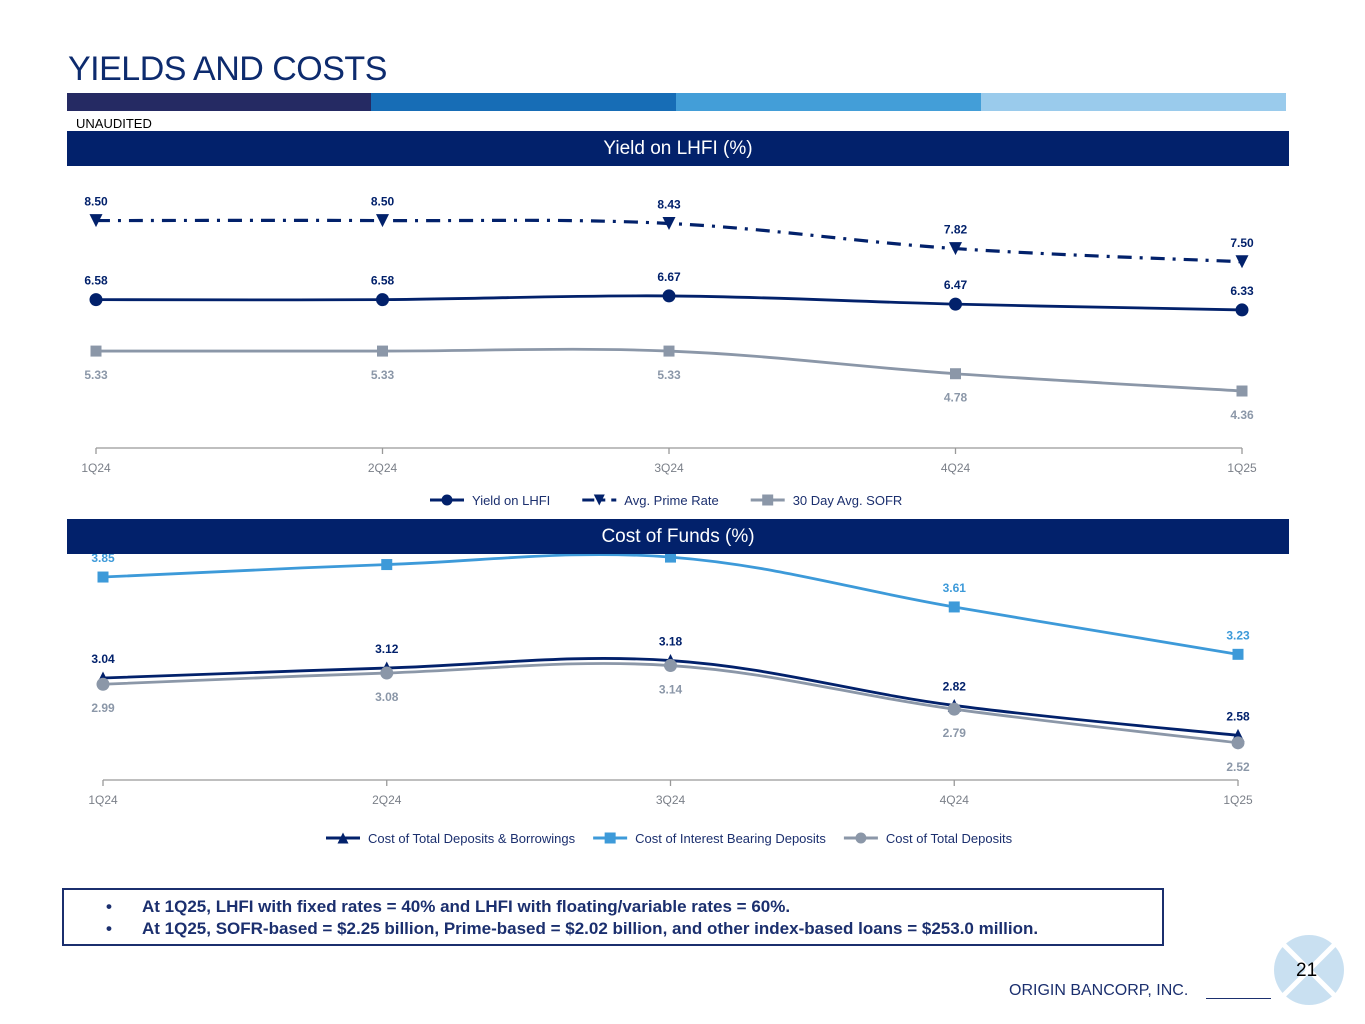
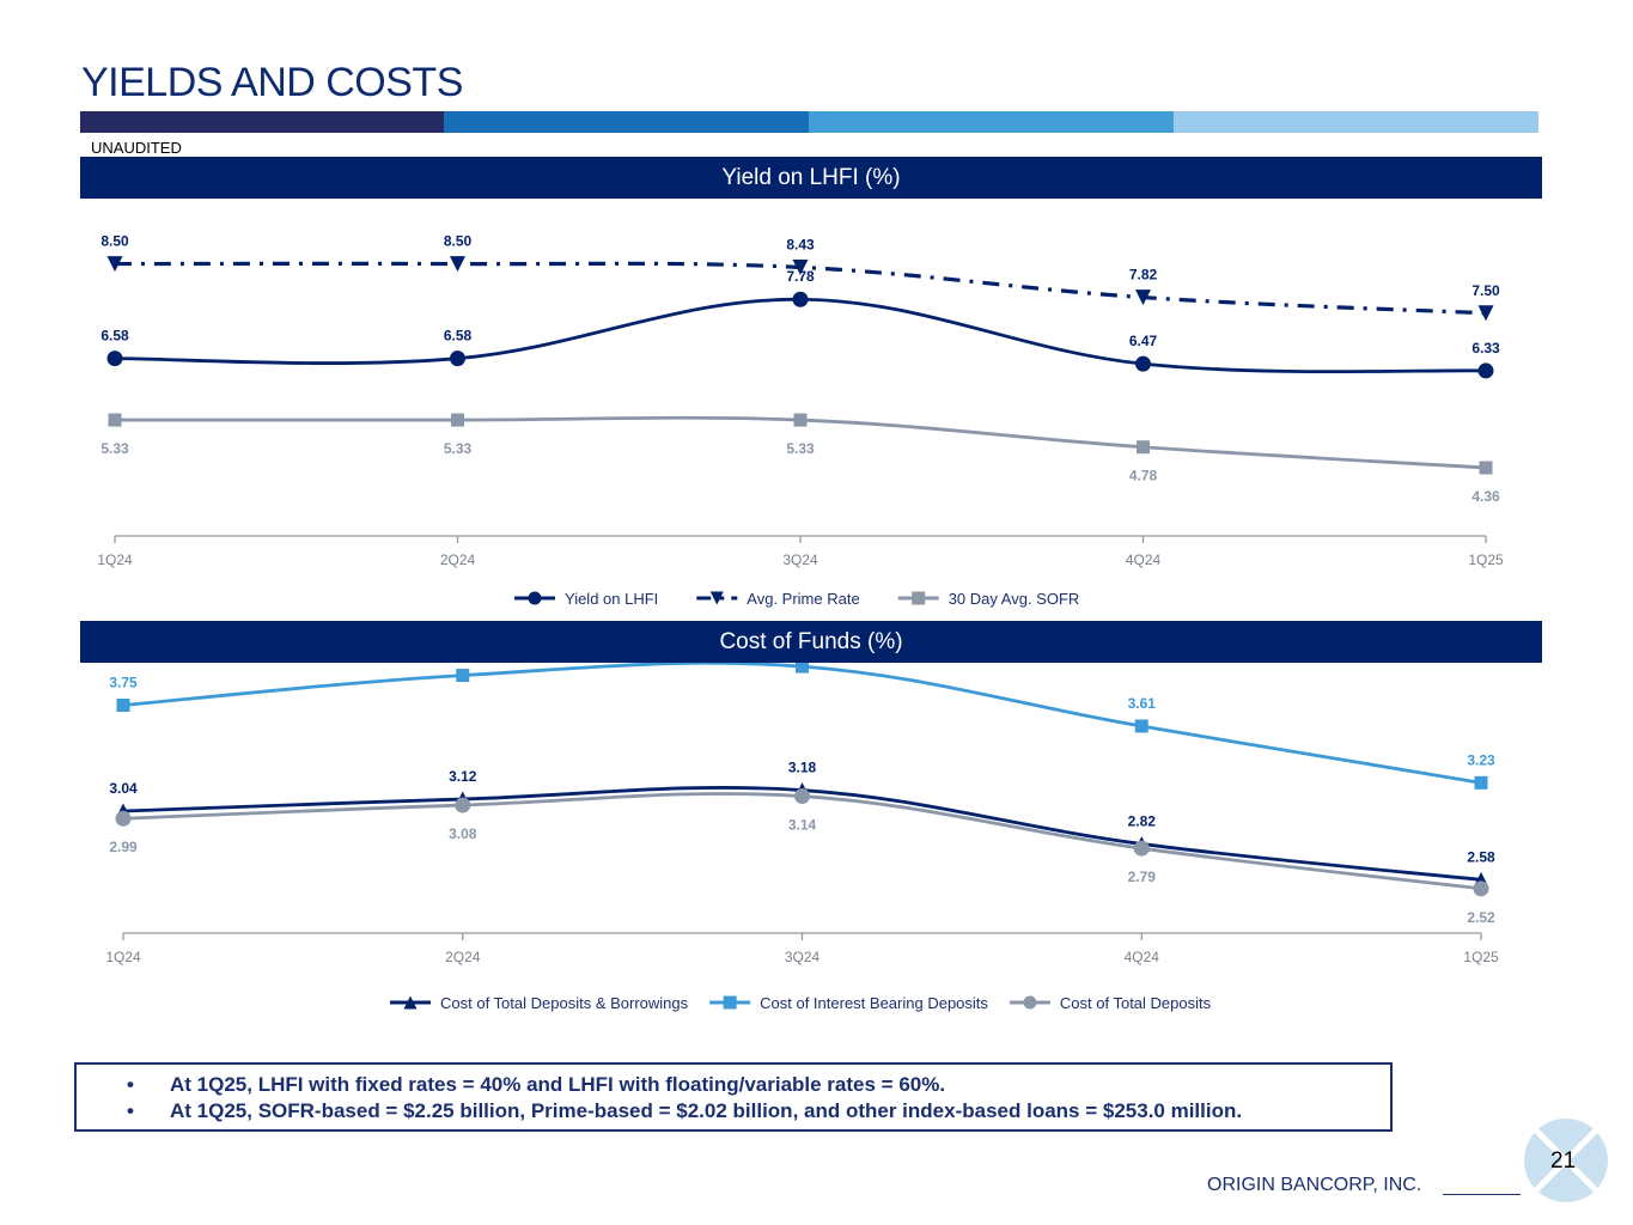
Yield on LHFI (%)/Yield on LHFI/3Q24: 6.67 -> 7.78
Cost of Funds (%)/Cost of Interest Bearing Deposits/1Q24: 3.85 -> 3.75
